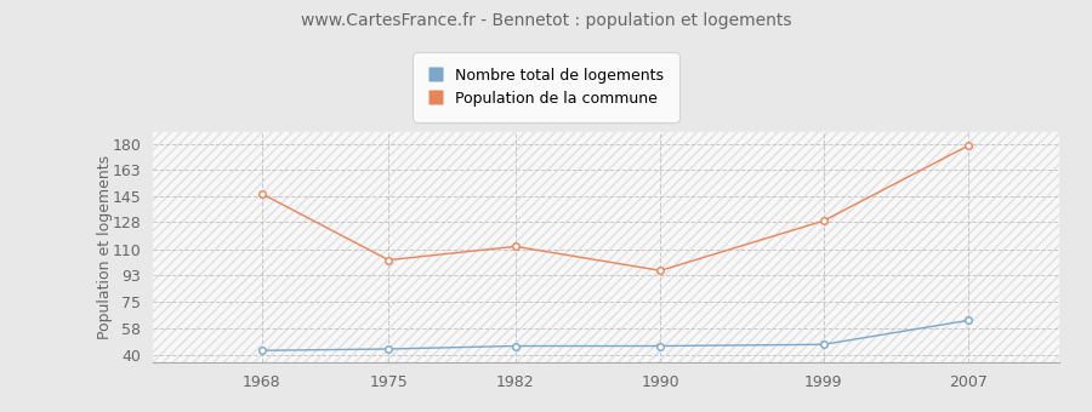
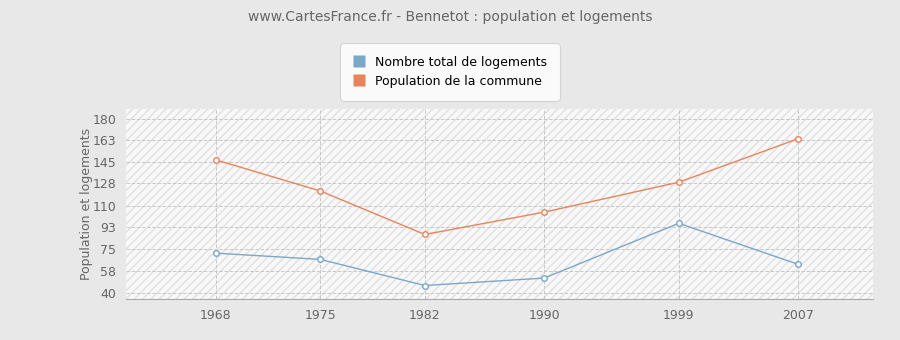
Nombre total de logements/1968: 43 -> 72
Nombre total de logements/1975: 44 -> 67
Population de la commune/1975: 103 -> 122
Population de la commune/1982: 112 -> 87
Nombre total de logements/1990: 46 -> 52
Population de la commune/1990: 96 -> 105
Nombre total de logements/1999: 47 -> 96
Population de la commune/2007: 179 -> 164
